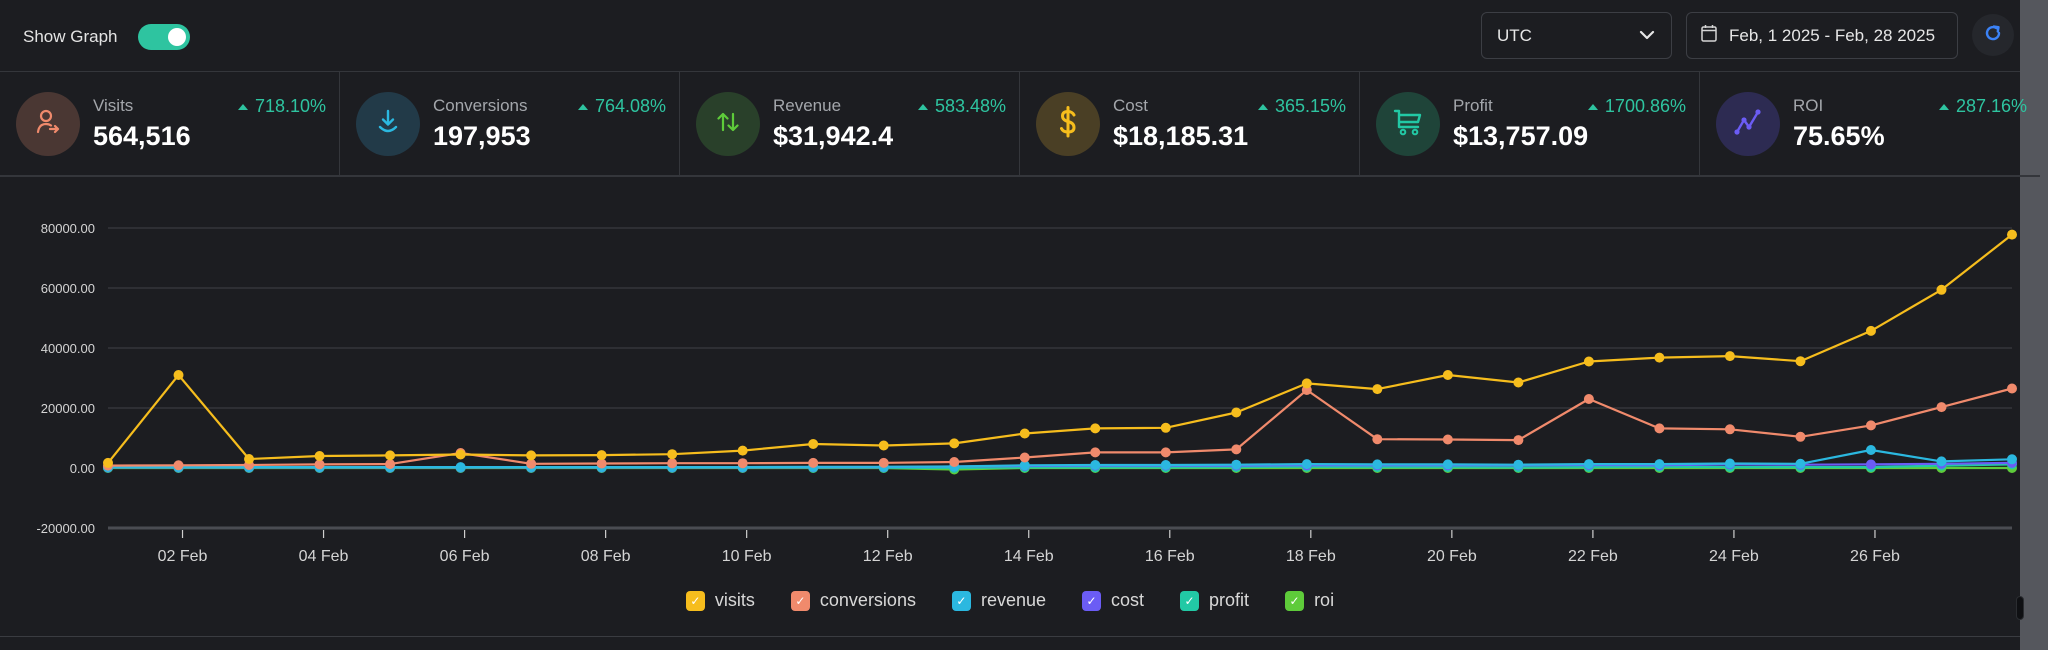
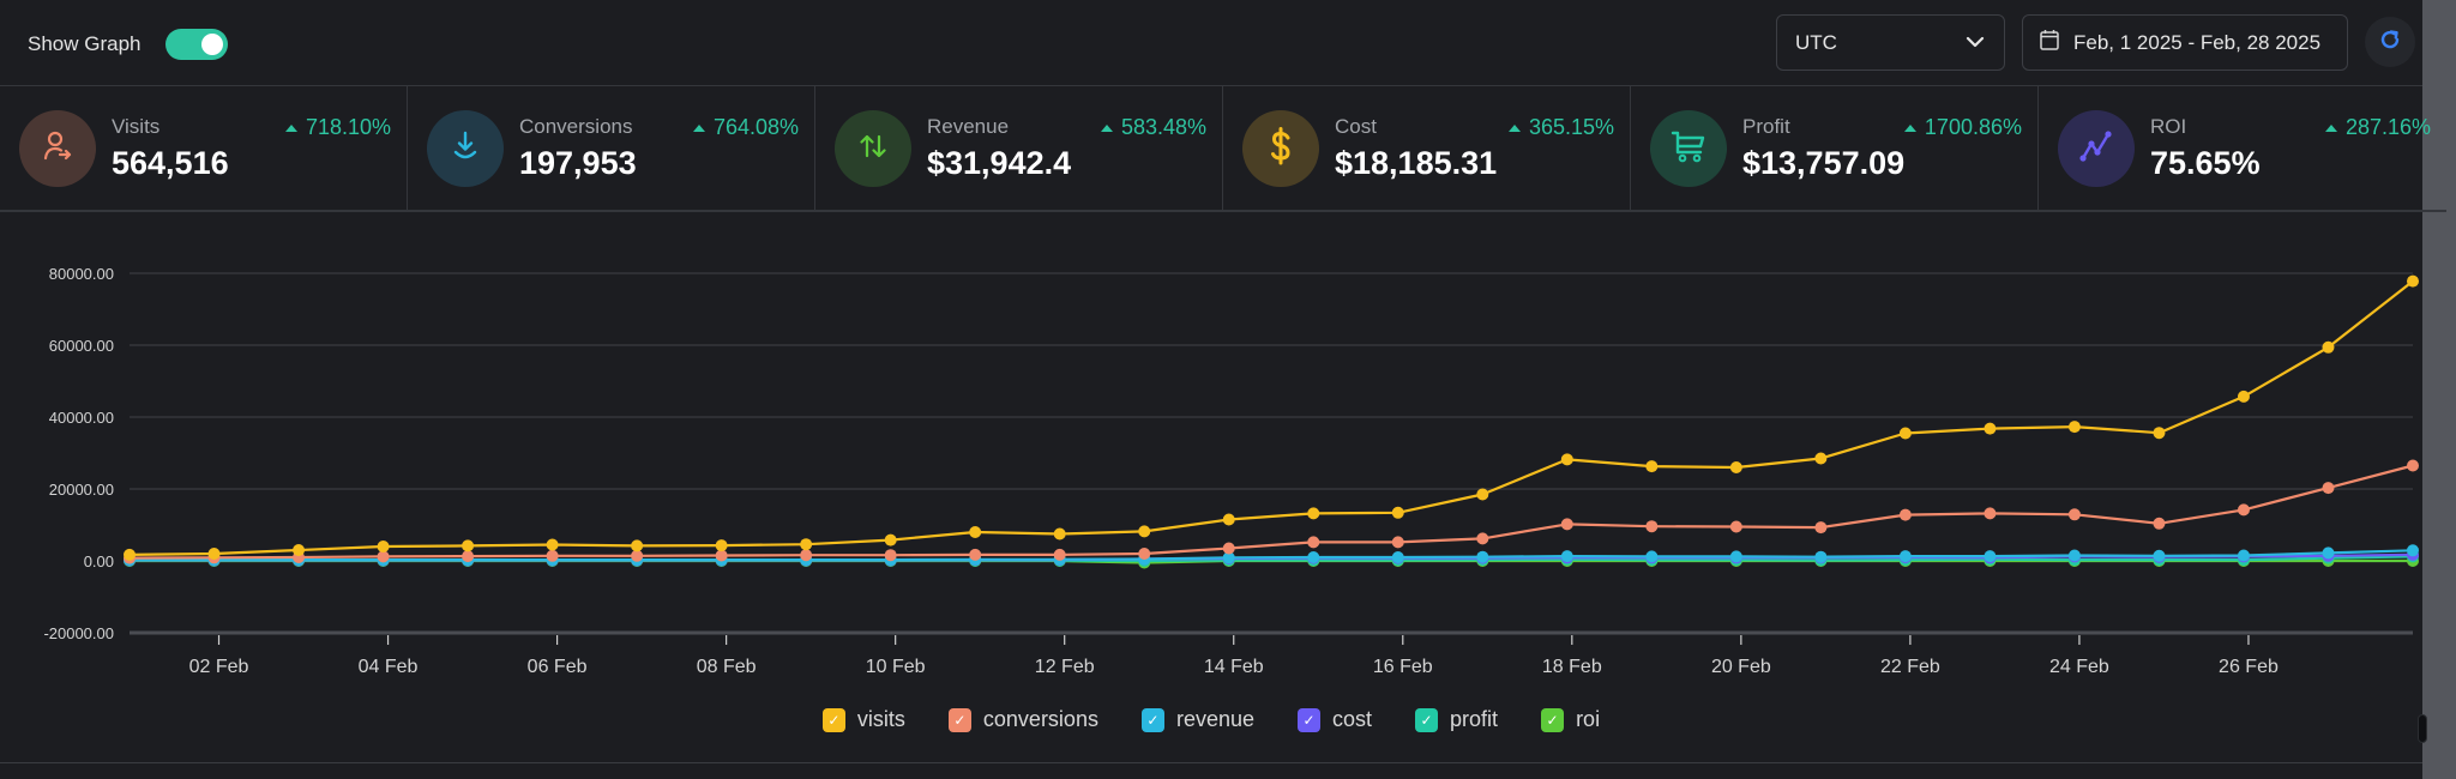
visits/02 Feb: 31000 -> 2000
conversions/06 Feb: 5000 -> 1000
conversions/18 Feb: 26000 -> 10000
visits/20 Feb: 31000 -> 26000
conversions/22 Feb: 23000 -> 13000
revenue/26 Feb: 6000 -> 2000
